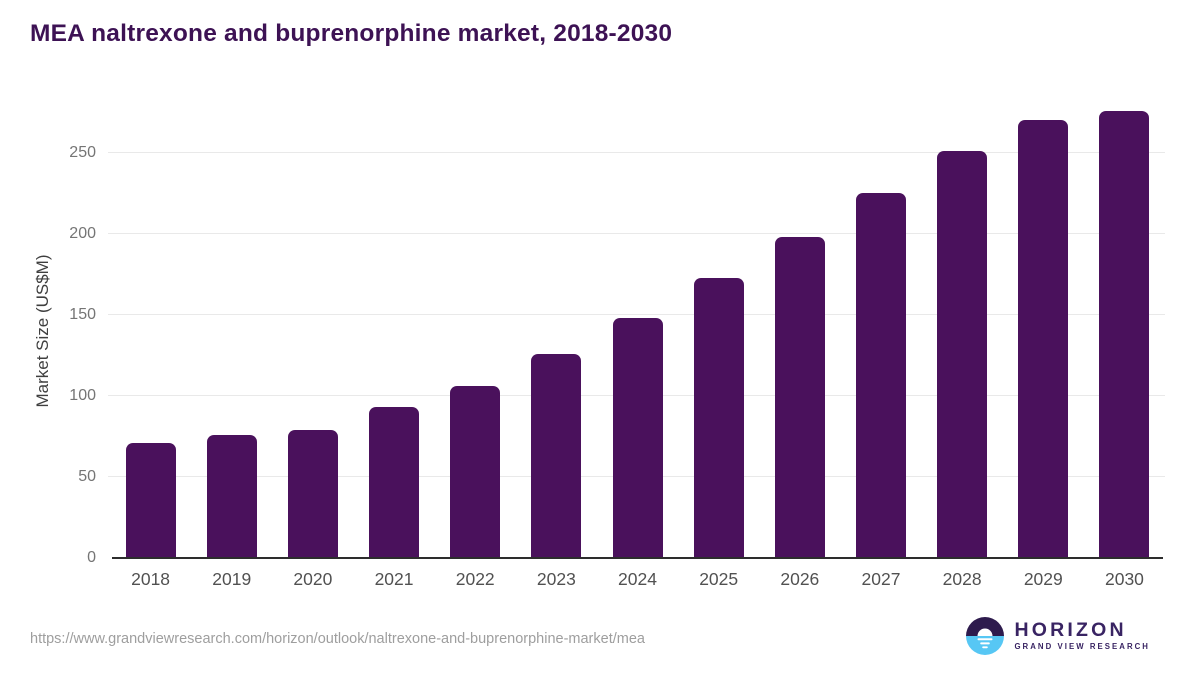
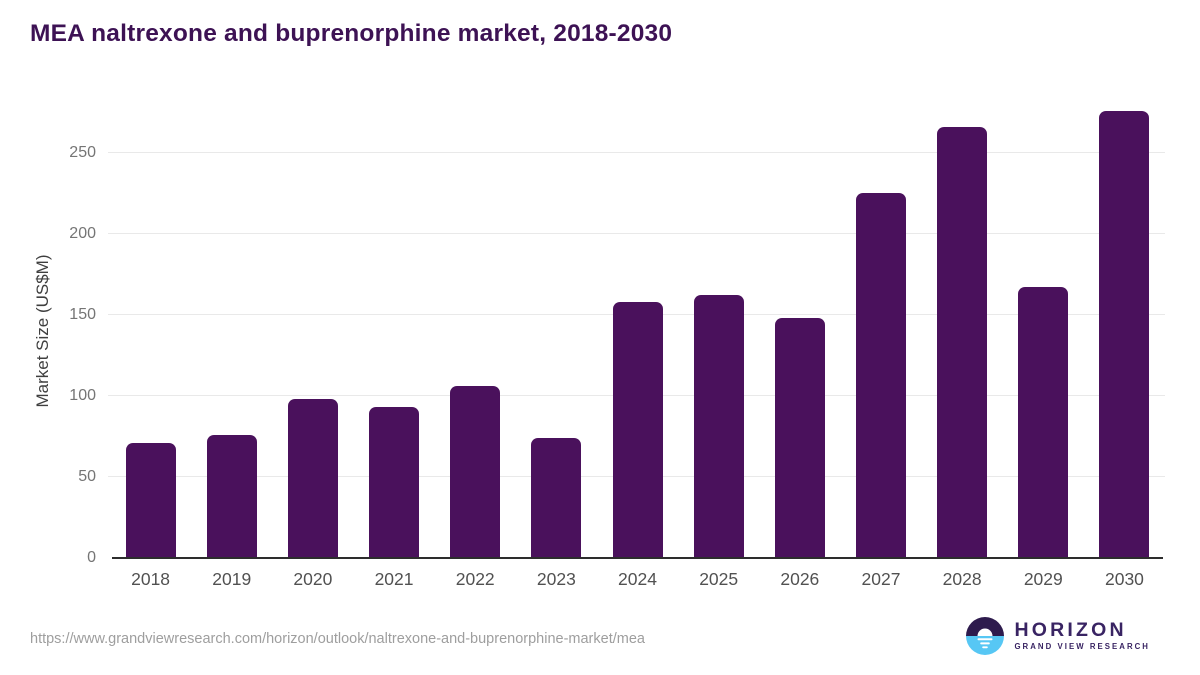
2020: 79 -> 98
2023: 126 -> 74
2024: 148 -> 158
2025: 173 -> 162
2026: 198 -> 148
2028: 251 -> 266
2029: 270 -> 167
